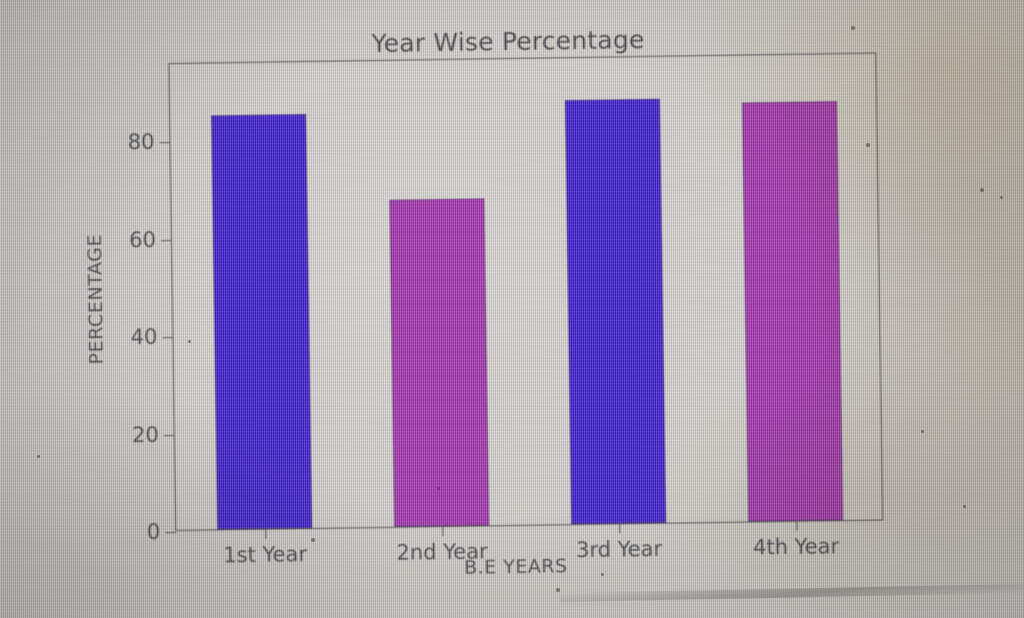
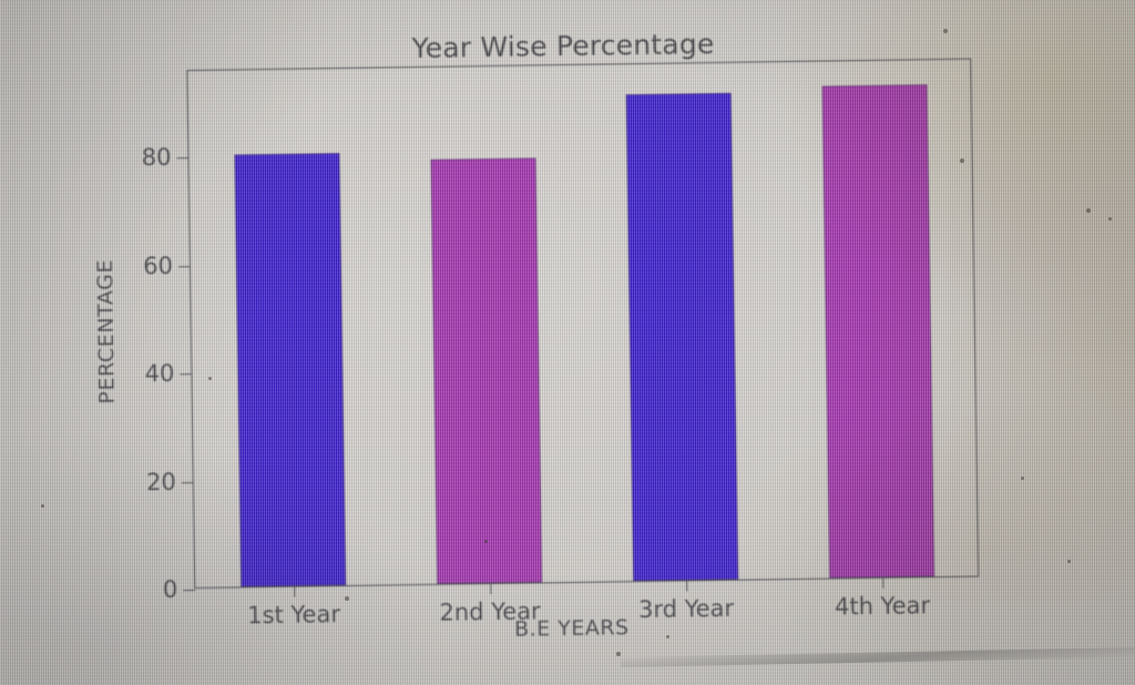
1st Year: 85 -> 80
2nd Year: 67 -> 78
3rd Year: 87 -> 90
4th Year: 86 -> 91
